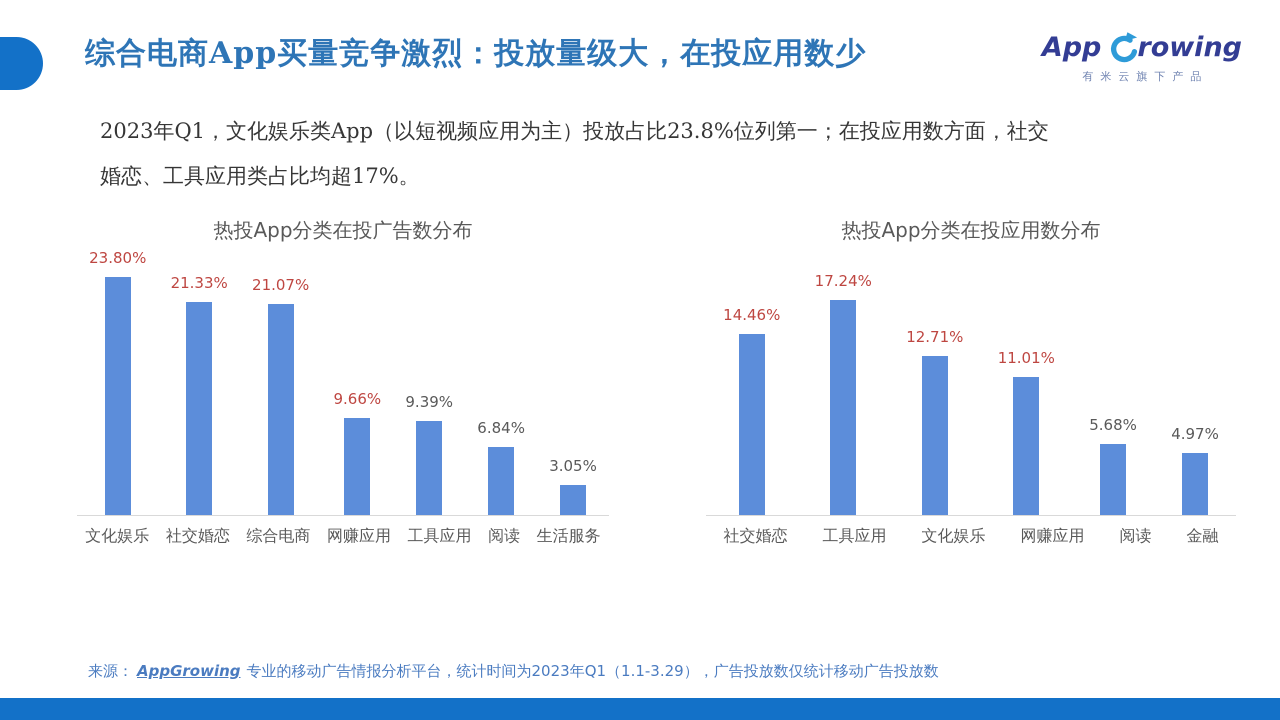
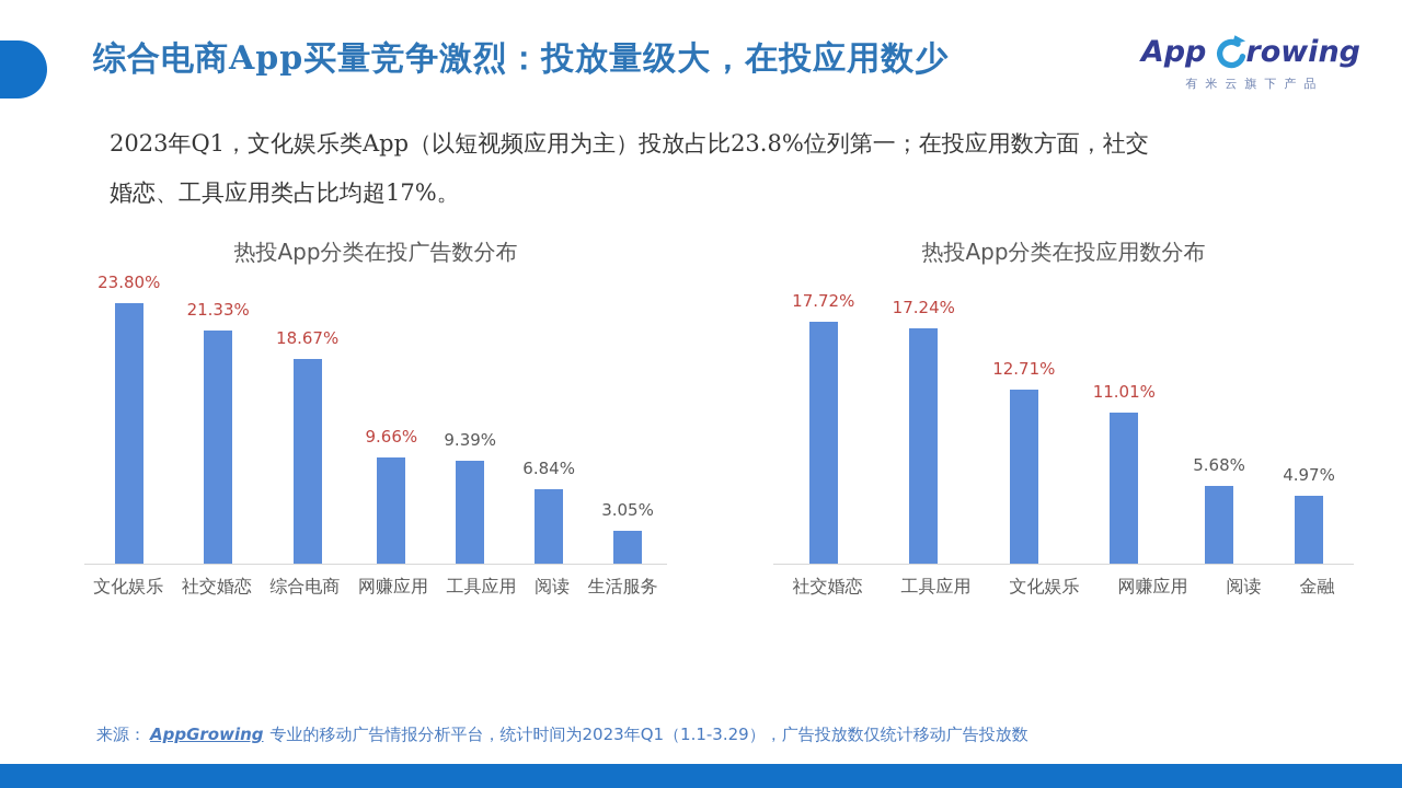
热投App分类在投广告数分布/综合电商: 21.07% -> 18.67%
热投App分类在投应用数分布/社交婚恋: 14.46% -> 17.72%
